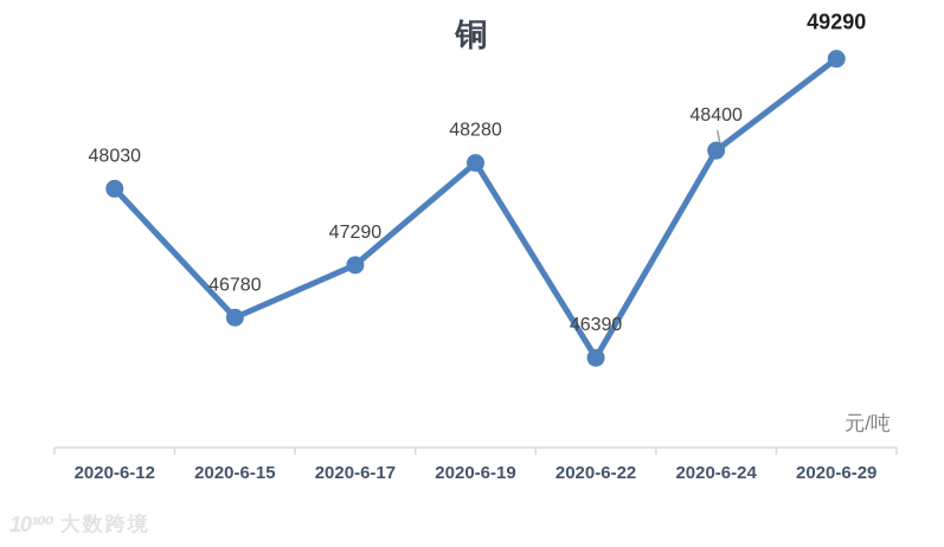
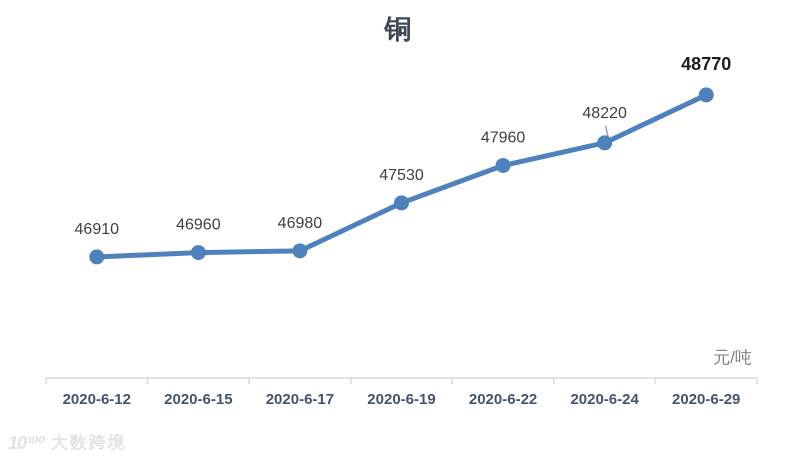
2020-6-12: 48030 -> 46910
2020-6-15: 46780 -> 46960
2020-6-17: 47290 -> 46980
2020-6-19: 48280 -> 47530
2020-6-22: 46390 -> 47960
2020-6-24: 48400 -> 48220
2020-6-29: 49290 -> 48770
